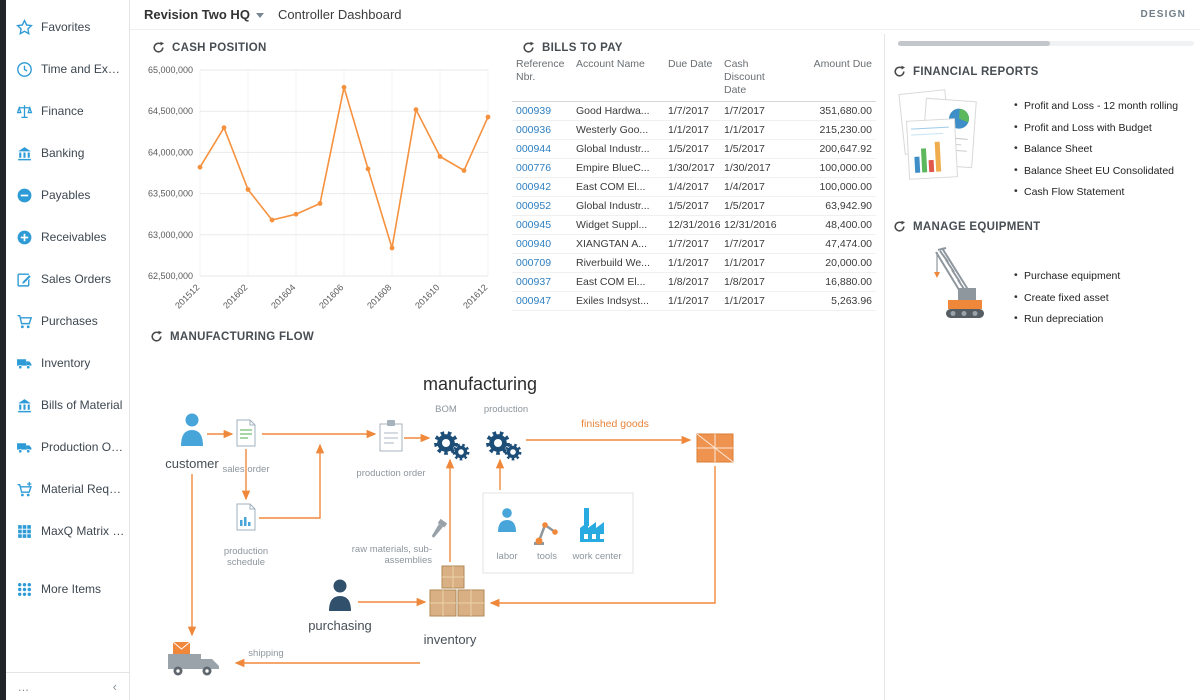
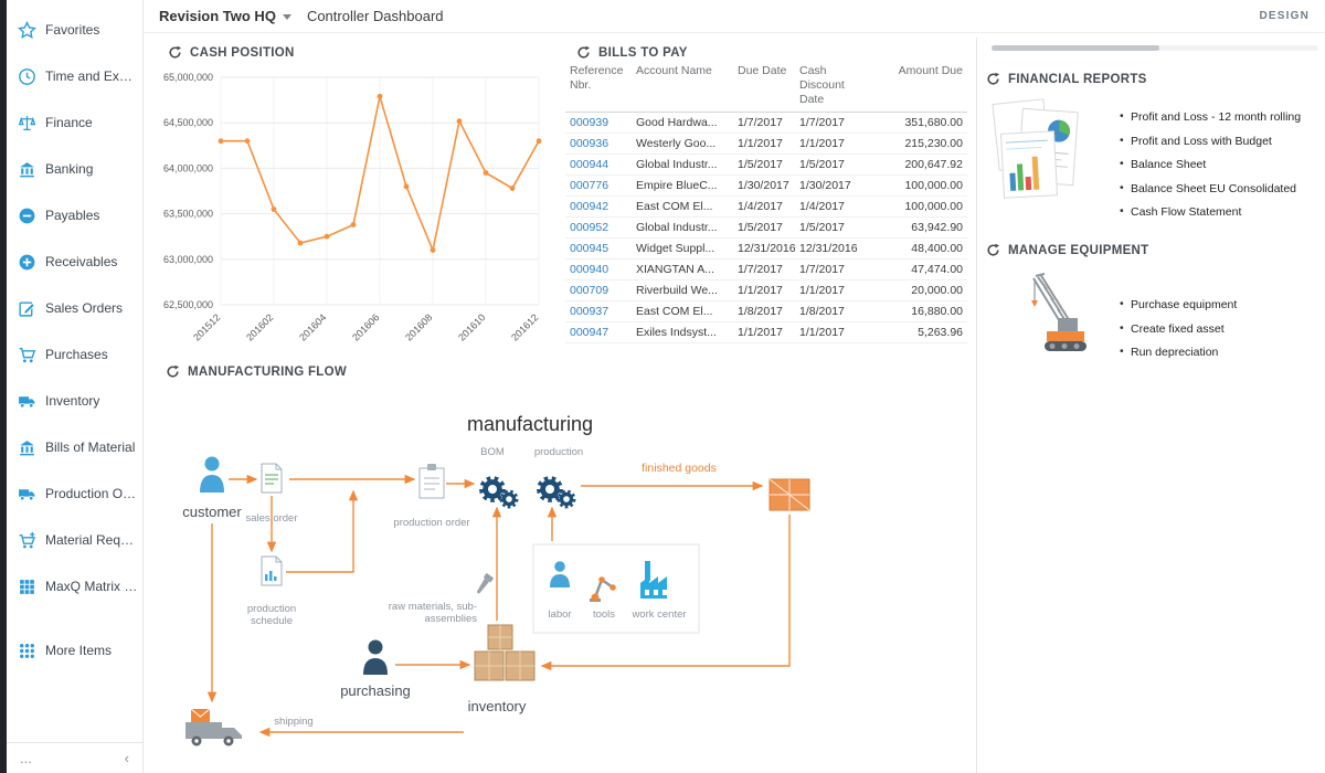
201512: 63800000 -> 64300000
201608: 62800000 -> 63100000
201612: 64400000 -> 64300000
